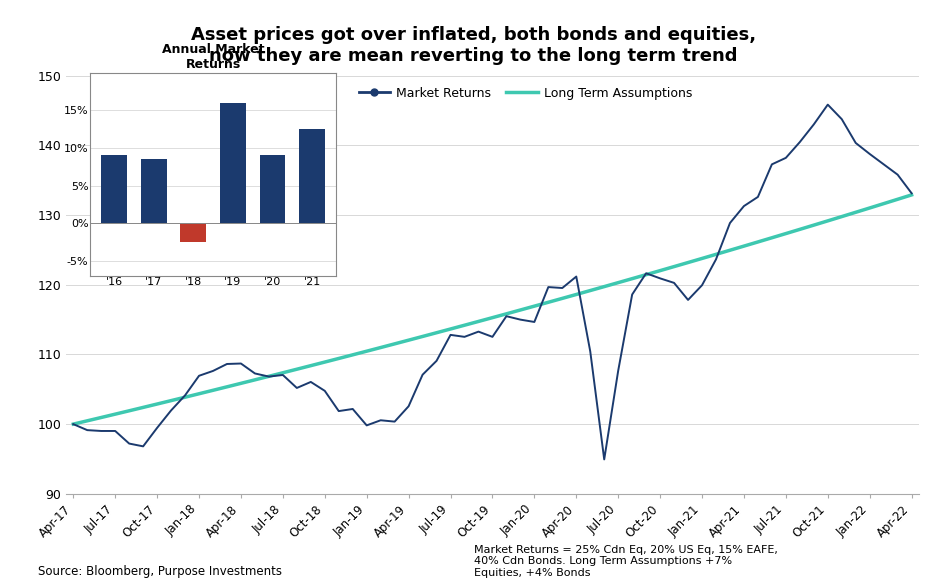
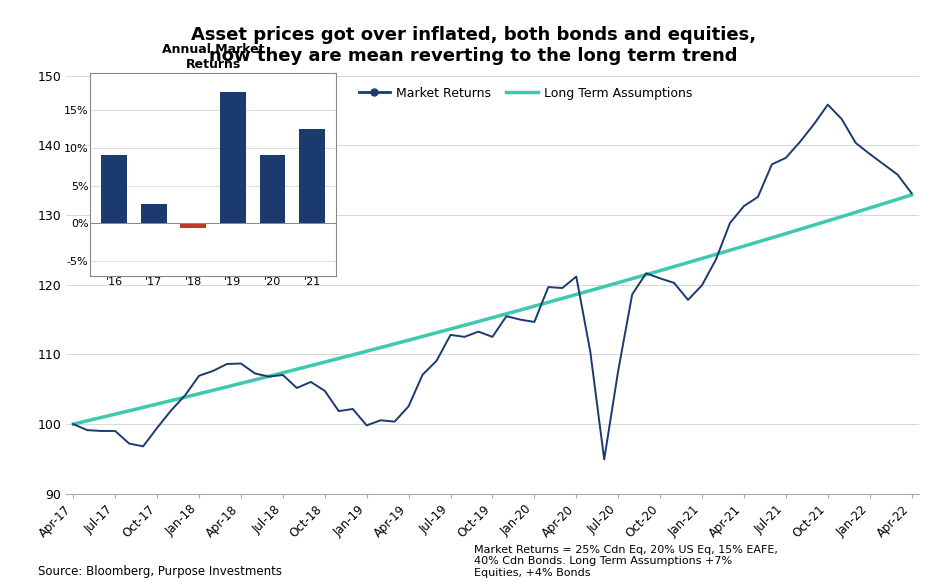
'17: 8.5% -> 2.6%
'18: -2.5% -> -0.6%
'19: 16.0% -> 17.4%
